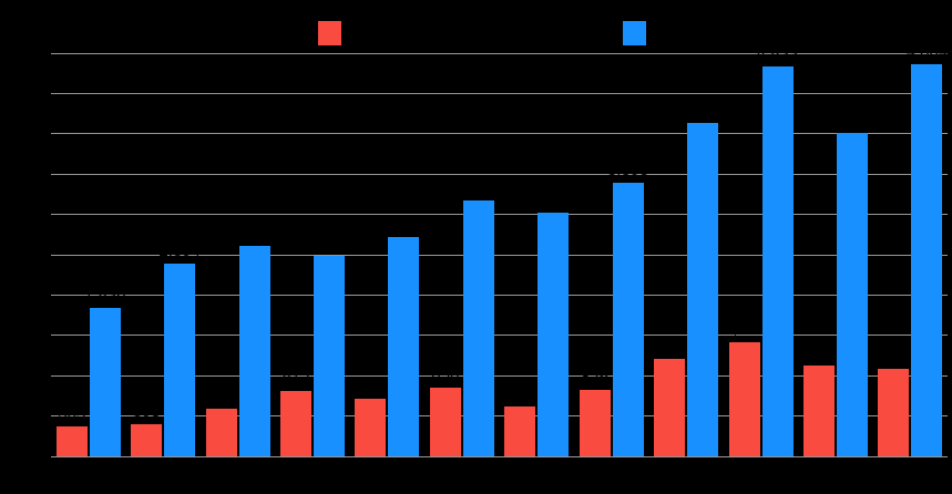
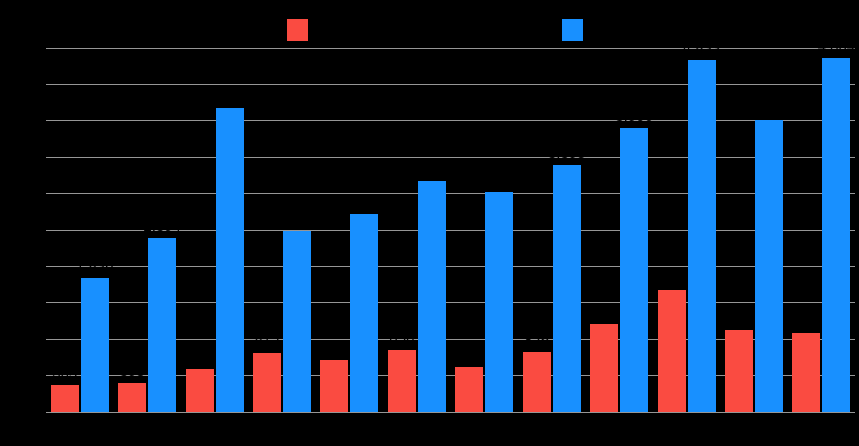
2023/Mar: 2,607 -> 4,172
2023/Sep: 4,140 -> 3,906
2022/Oct: 1,418 -> 1,679
